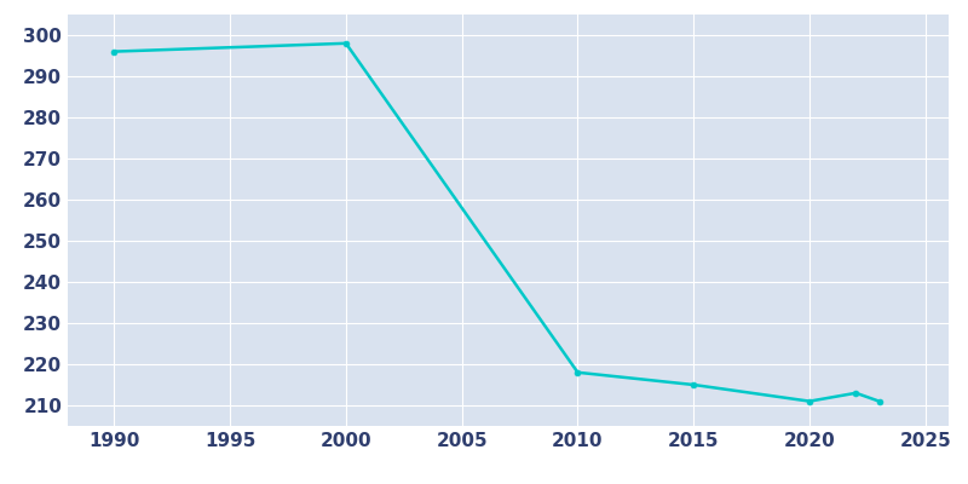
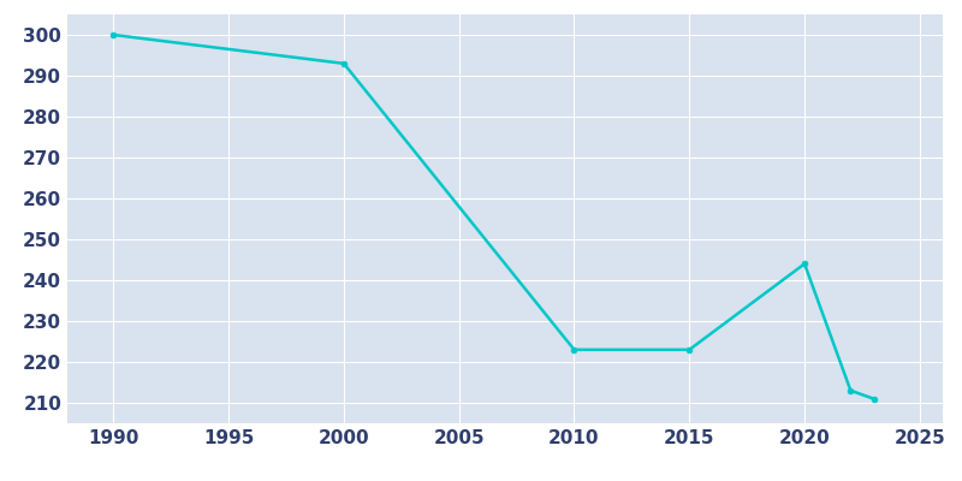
1990: 296 -> 300
2000: 298 -> 293
2010: 218 -> 223
2015: 215 -> 223
2020: 211 -> 244
